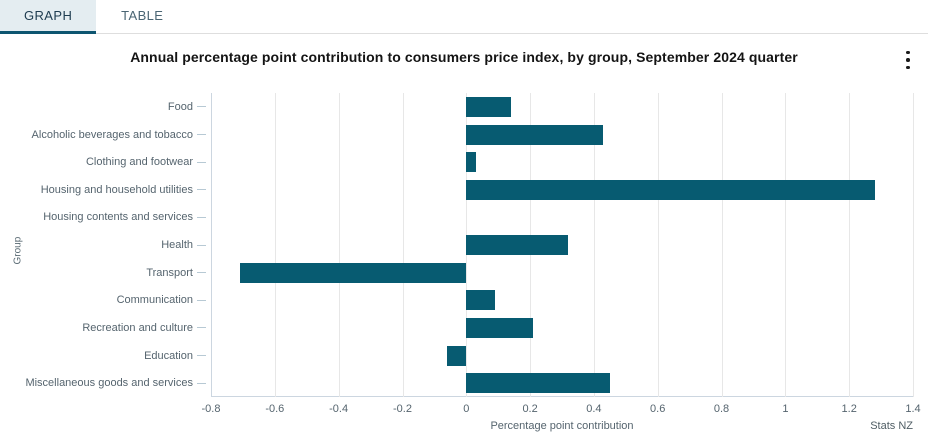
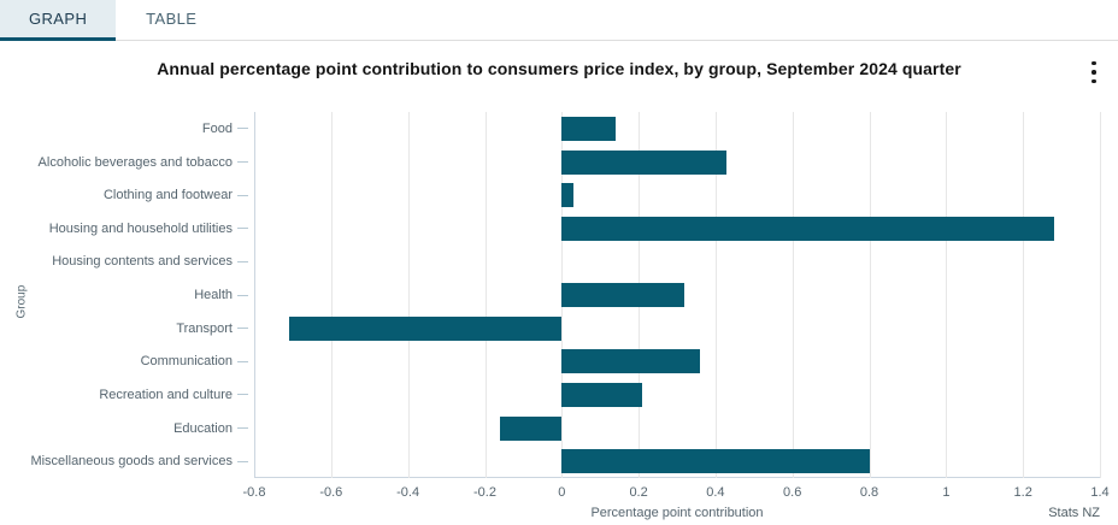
Communication: 0.09 -> 0.36
Education: -0.06 -> -0.16
Miscellaneous goods and services: 0.45 -> 0.80
